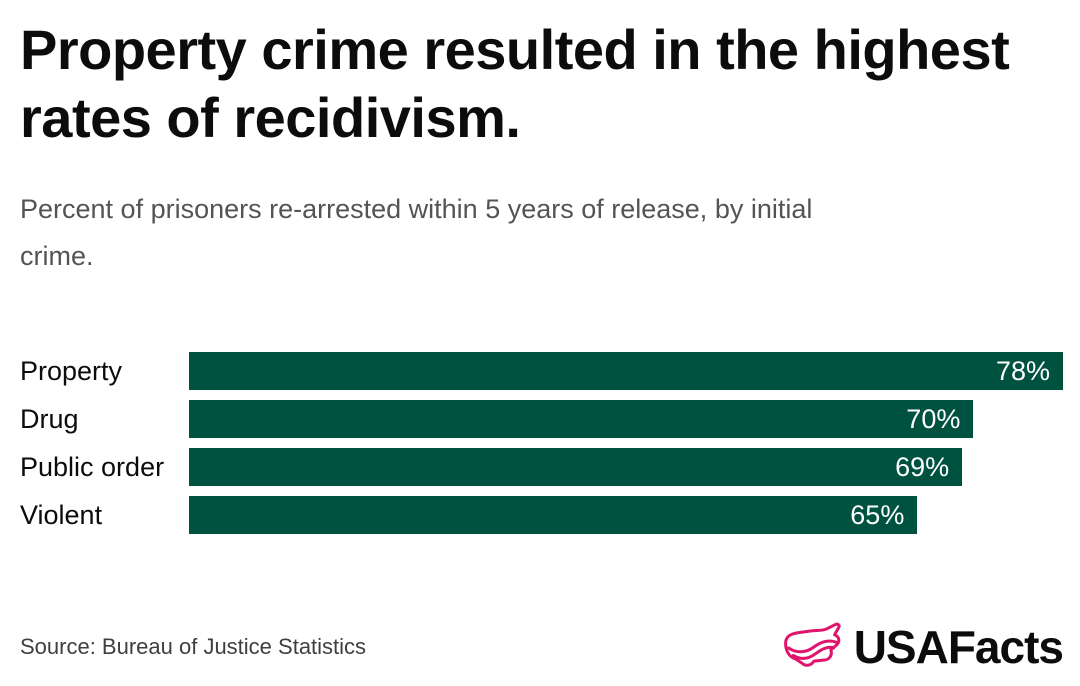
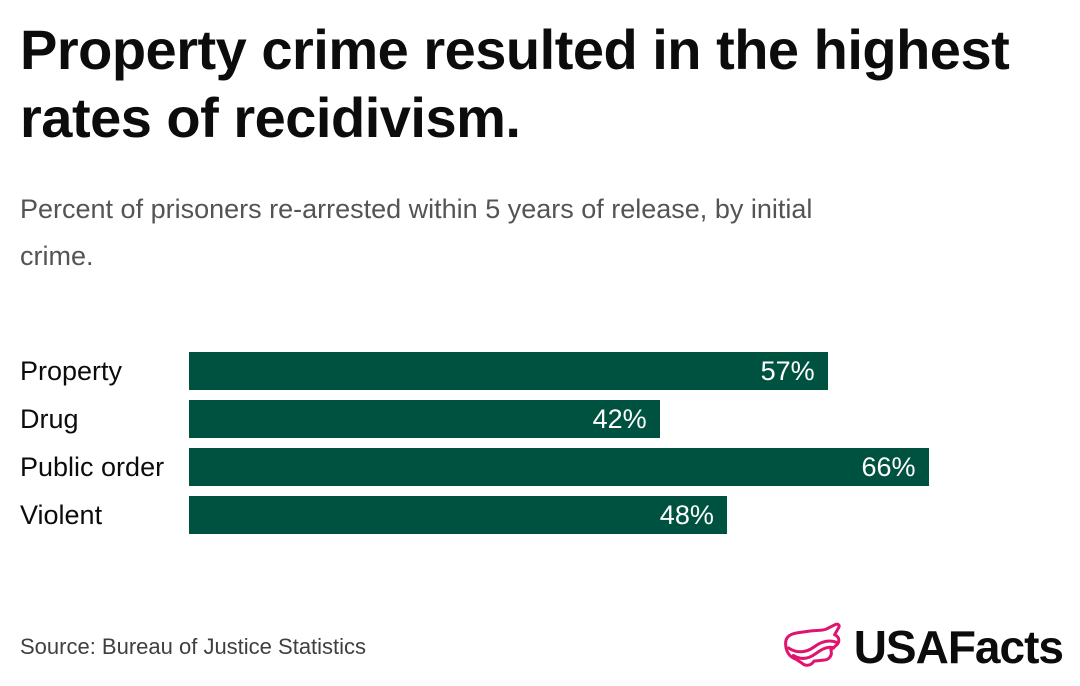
Property: 78% -> 57%
Drug: 70% -> 42%
Public order: 69% -> 66%
Violent: 65% -> 48%
